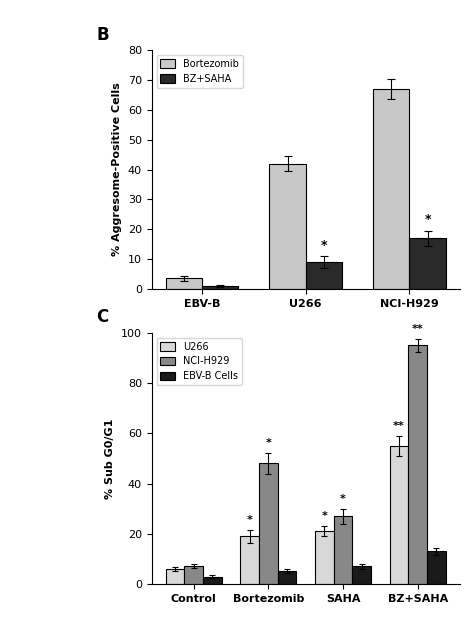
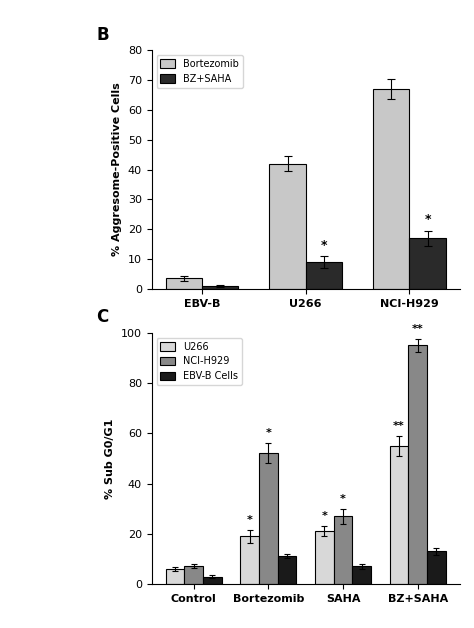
C/NCI-H929/Bortezomib: 48 -> 52
C/EBV-B Cells/Bortezomib: 5 -> 11
